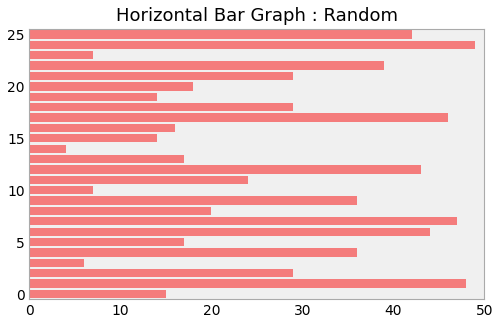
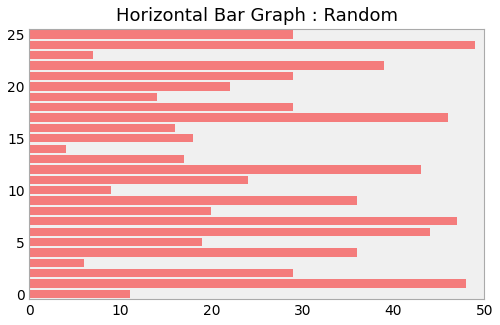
25: 42 -> 29
20: 18 -> 22
15: 14 -> 18
10: 7 -> 9
5: 17 -> 19
0: 15 -> 11
